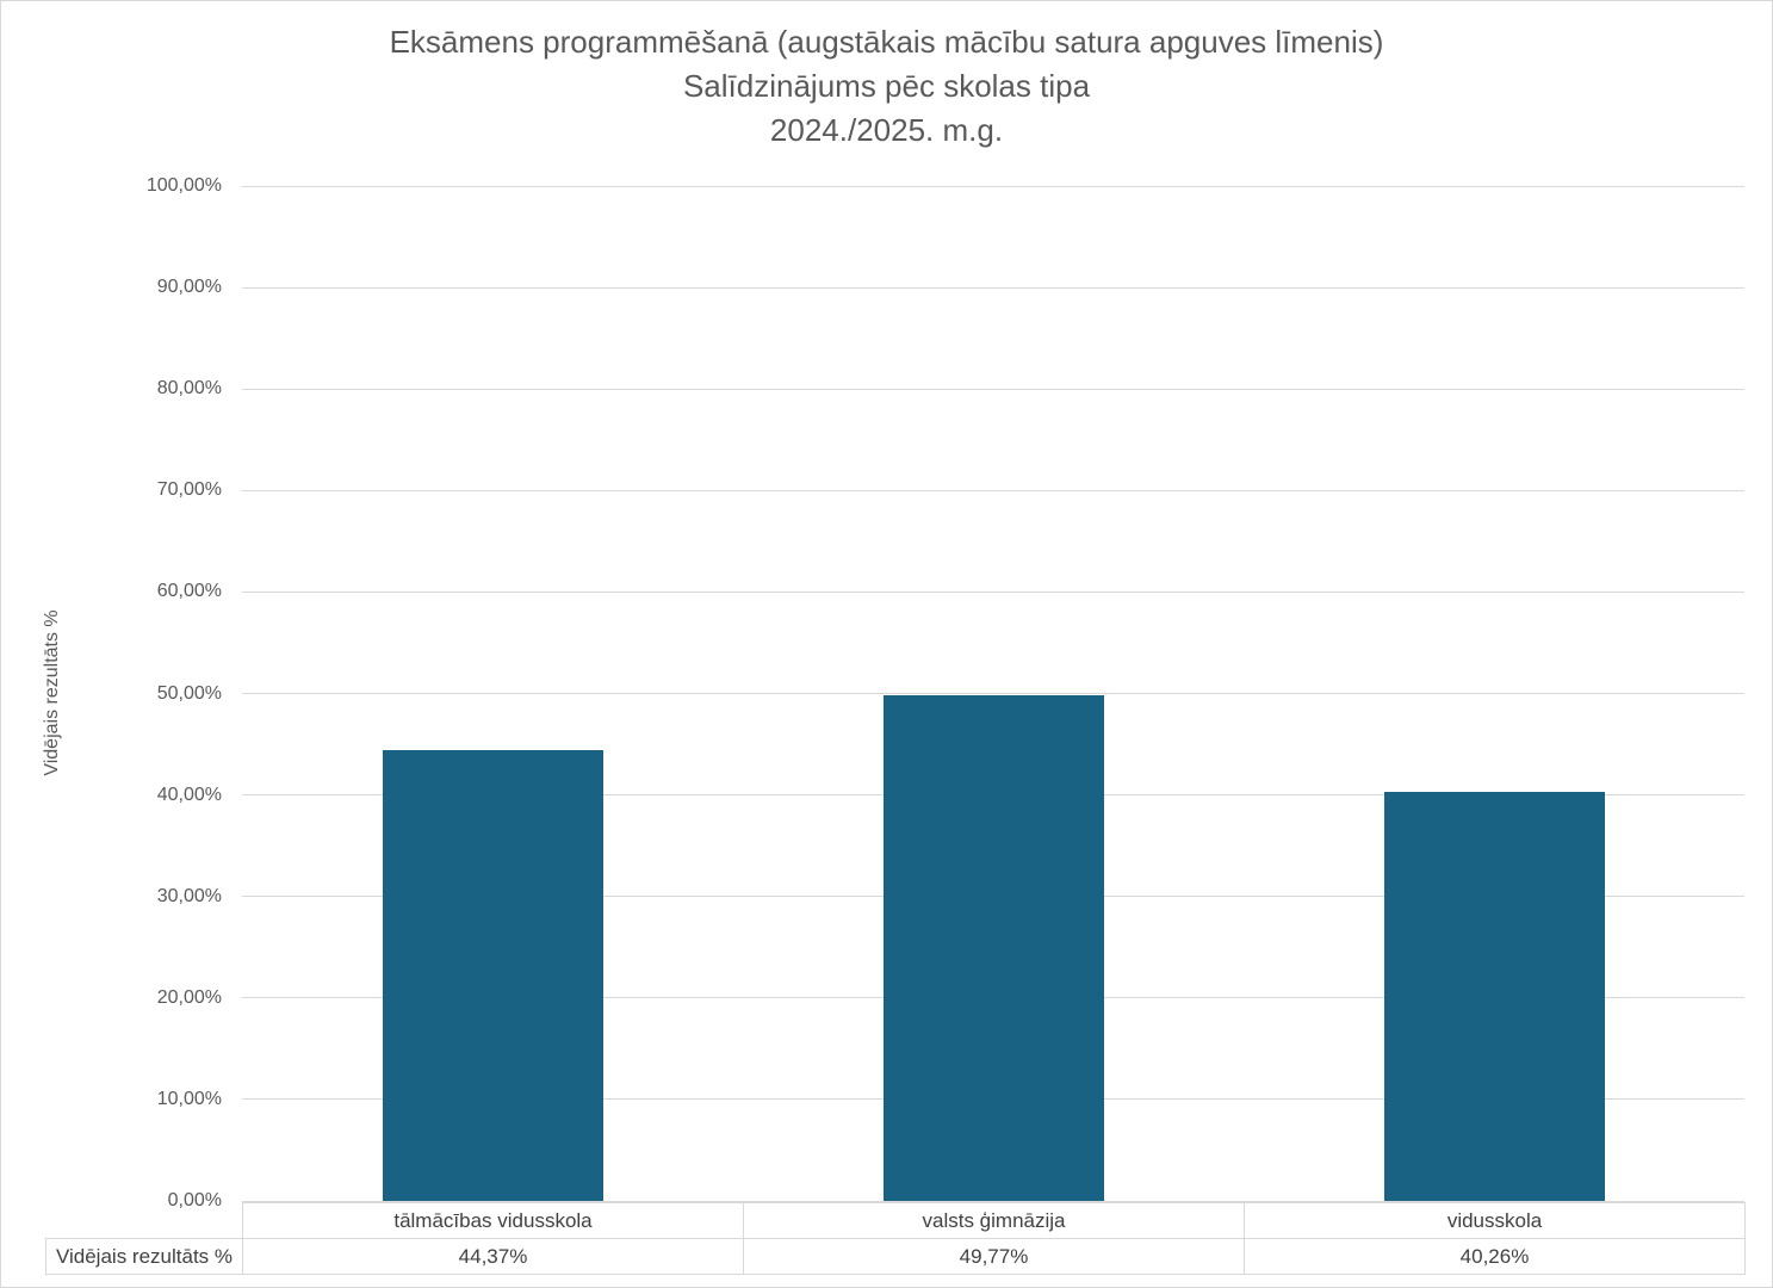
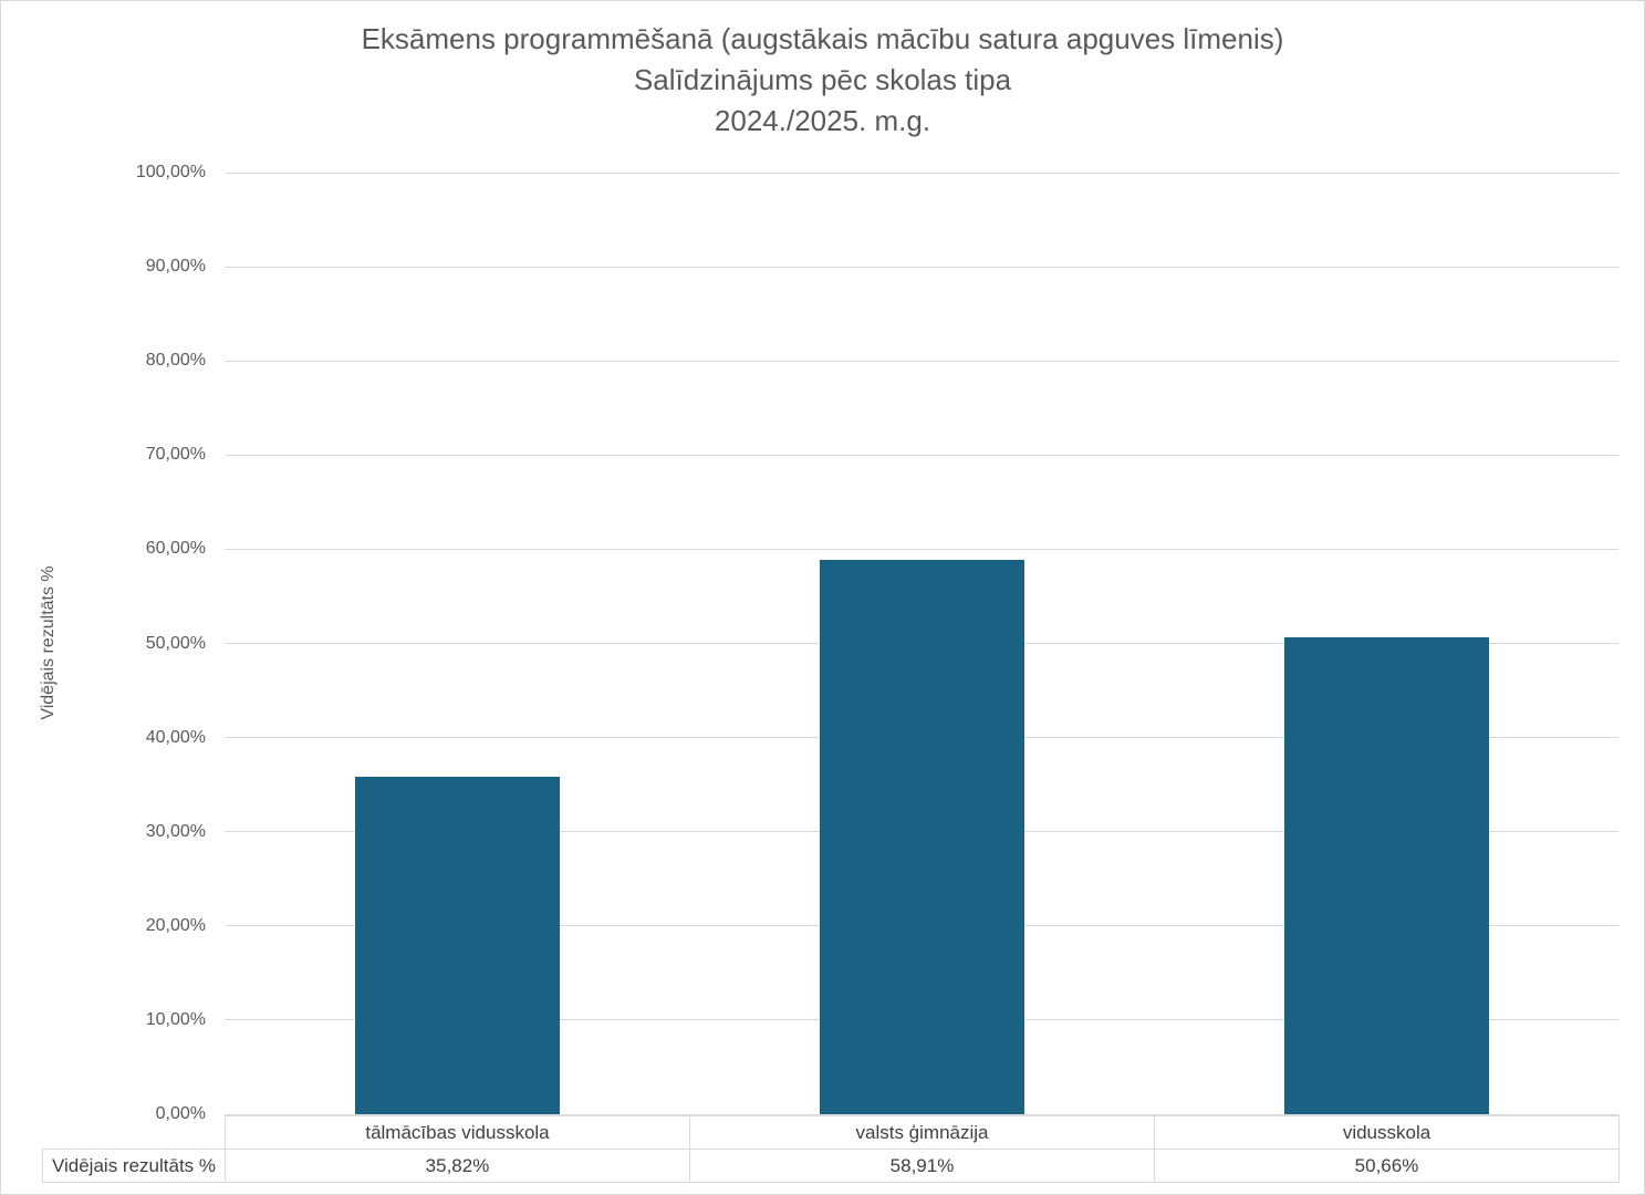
tālmācības vidusskola: 44,37% -> 35,82%
valsts ģimnāzija: 49,77% -> 58,91%
vidusskola: 40,26% -> 50,66%
